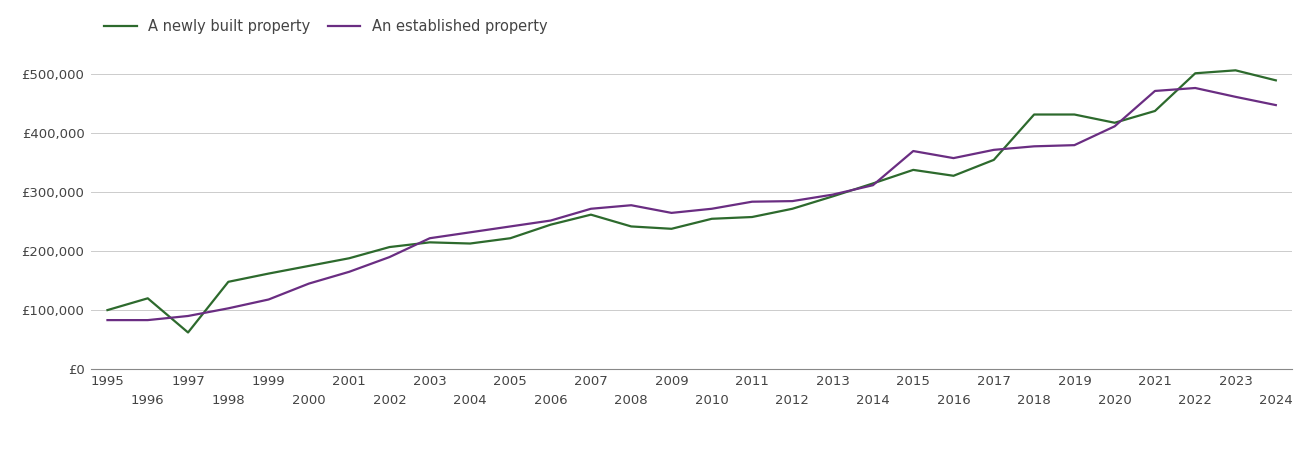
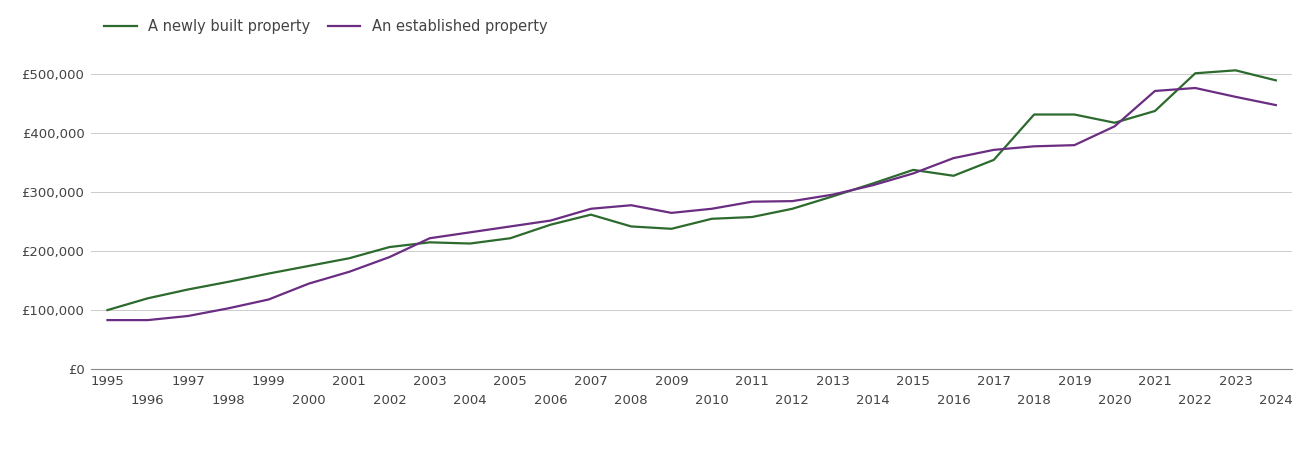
A newly built property/1997: £62,000 -> £135,000
An established property/2015: £370,000 -> £332,000
